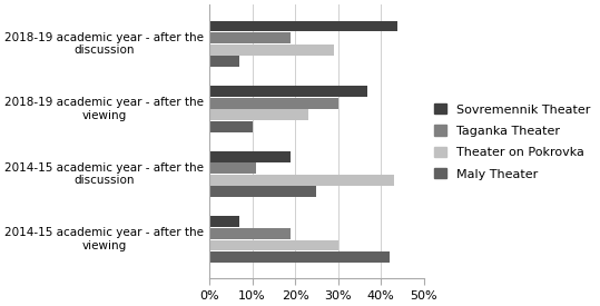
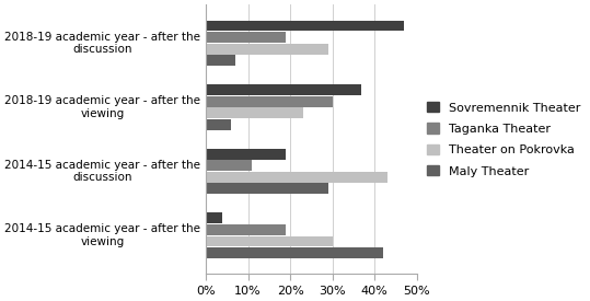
Sovremennik Theater/2018-19 academic year - after the discussion: 44% -> 47%
Maly Theater/2018-19 academic year - after the viewing: 10% -> 6%
Maly Theater/2014-15 academic year - after the discussion: 25% -> 29%
Sovremennik Theater/2014-15 academic year - after the viewing: 7% -> 4%
